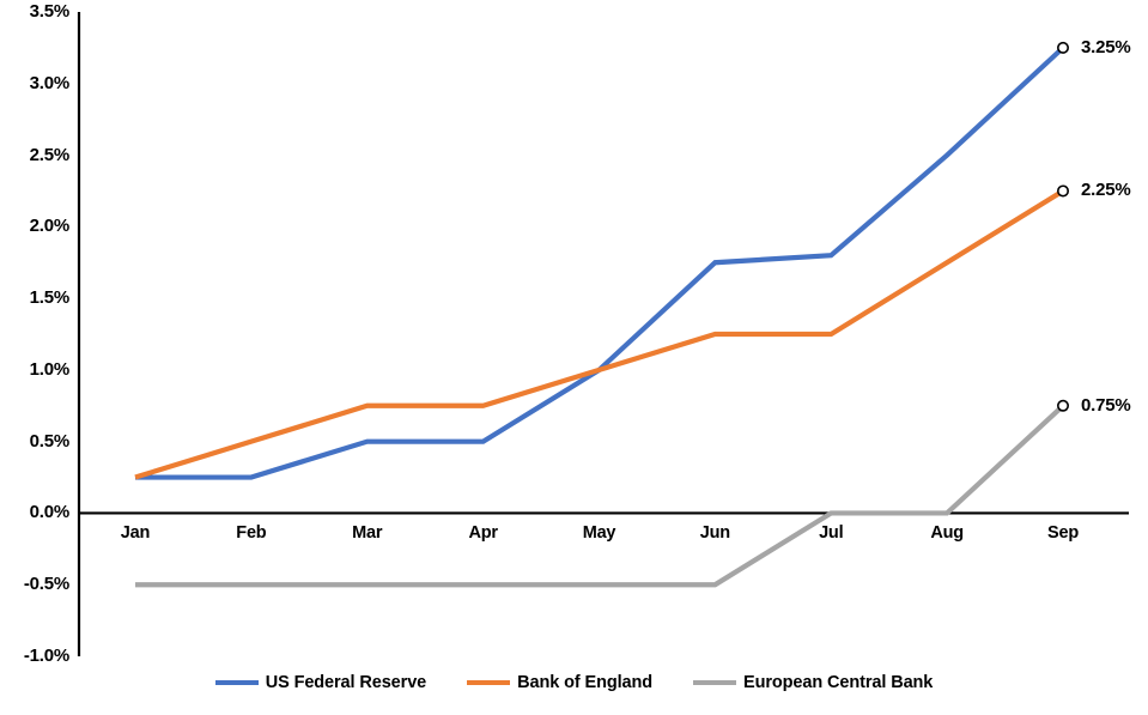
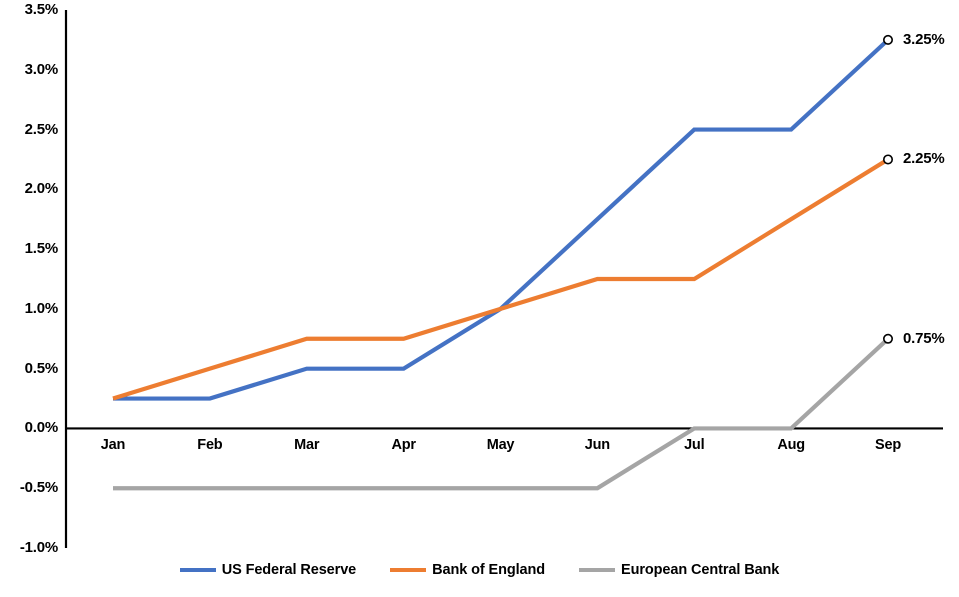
US Federal Reserve/Jul: 1.80% -> 2.50%
